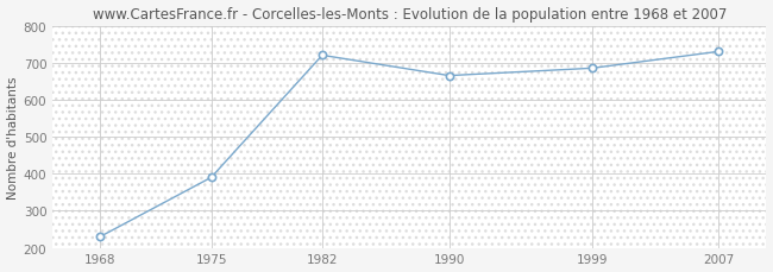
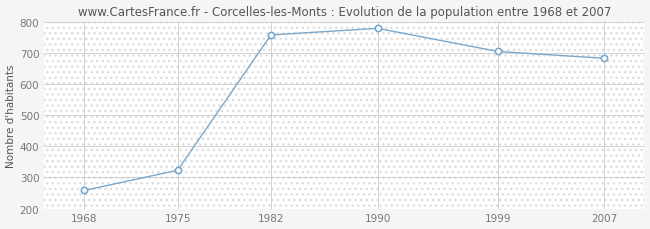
1968: 230 -> 258
1975: 390 -> 323
1982: 720 -> 757
1990: 665 -> 778
1999: 685 -> 704
2007: 730 -> 682
